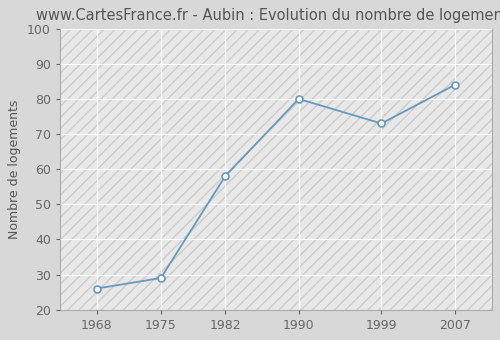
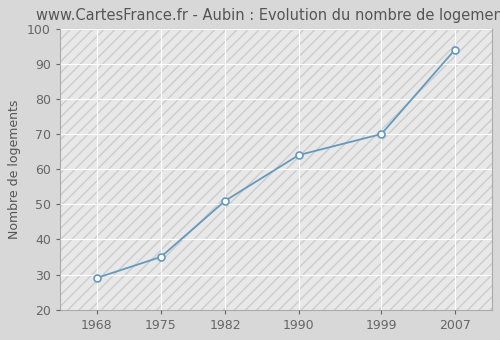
1968: 26 -> 29
1975: 29 -> 35
1982: 58 -> 51
1990: 80 -> 64
1999: 73 -> 70
2007: 84 -> 94
